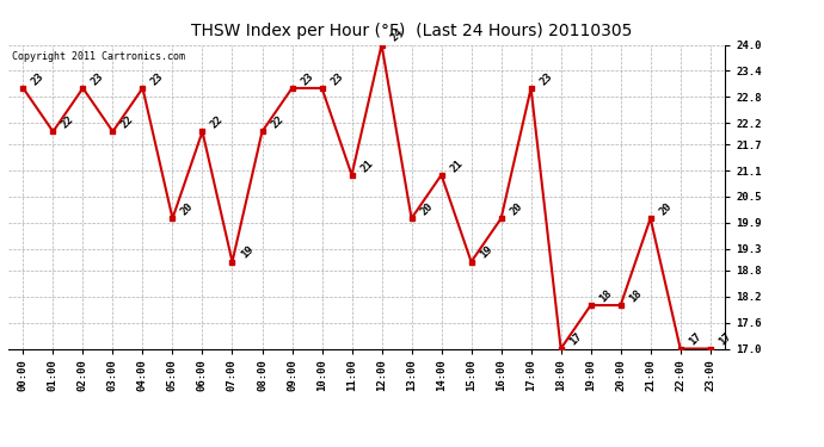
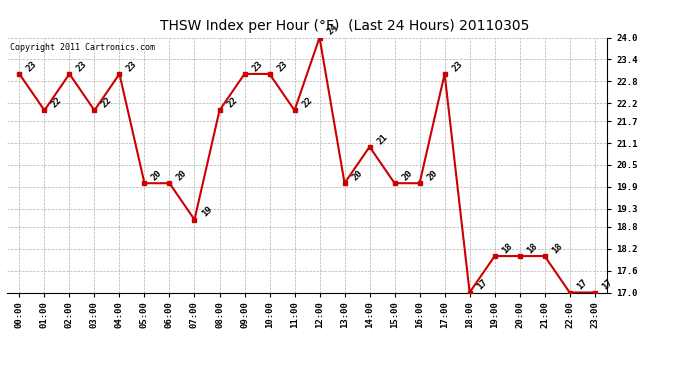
06:00: 22 -> 20
11:00: 21 -> 22
15:00: 19 -> 20
21:00: 20 -> 18
